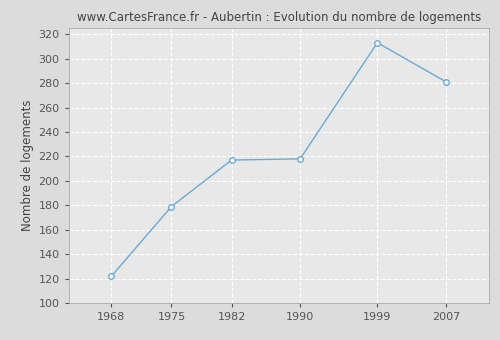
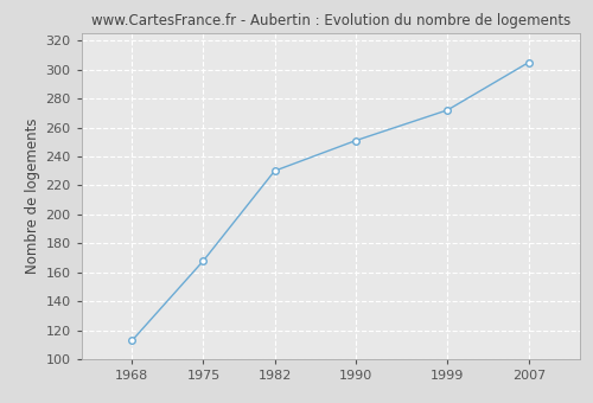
1968: 122 -> 113
1975: 179 -> 168
1982: 217 -> 230
1990: 218 -> 251
1999: 313 -> 272
2007: 281 -> 305
